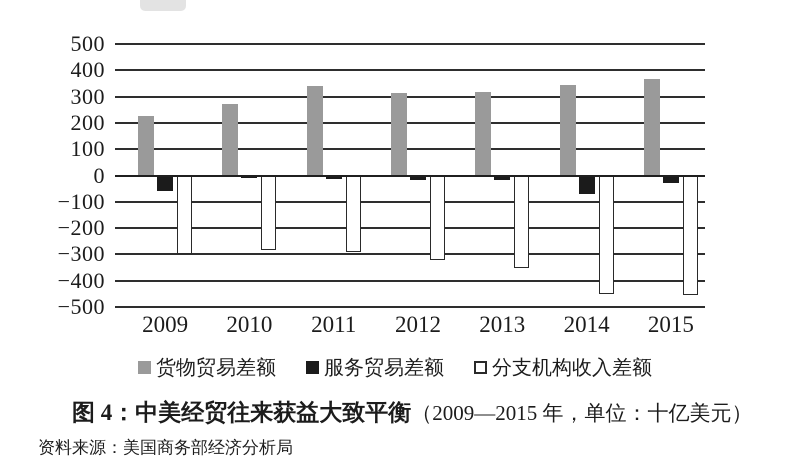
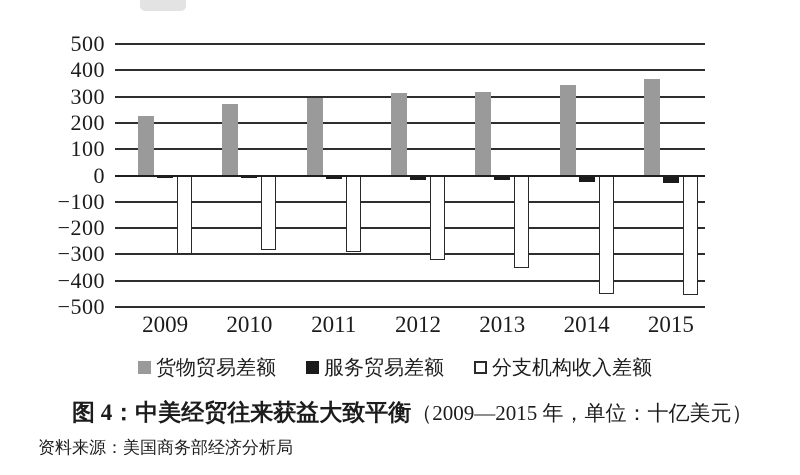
服务贸易差额/2009: -60 -> -10
货物贸易差额/2011: 340 -> 300
服务贸易差额/2014: -70 -> -20
